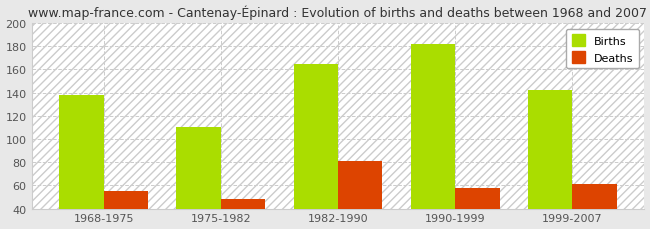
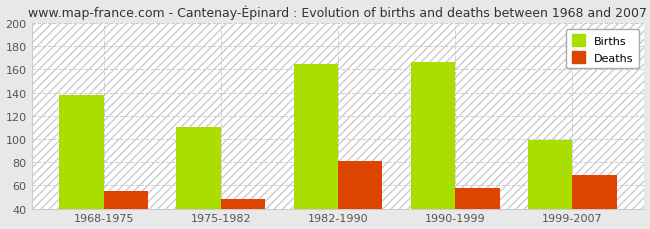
Births/1990-1999: 182 -> 166
Births/1999-2007: 142 -> 99
Deaths/1999-2007: 61 -> 69
